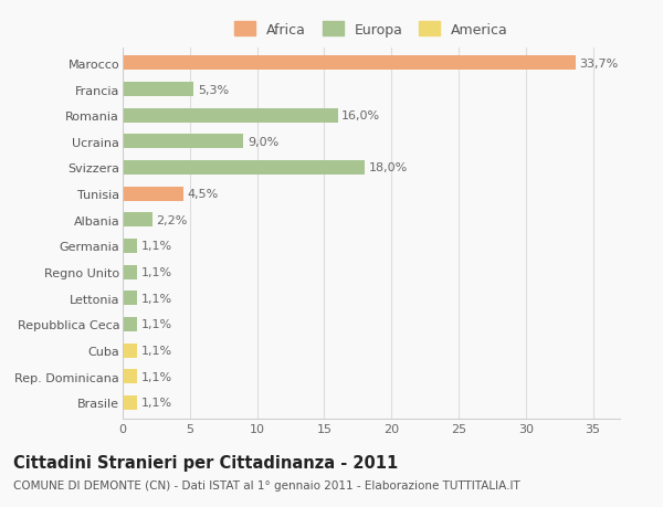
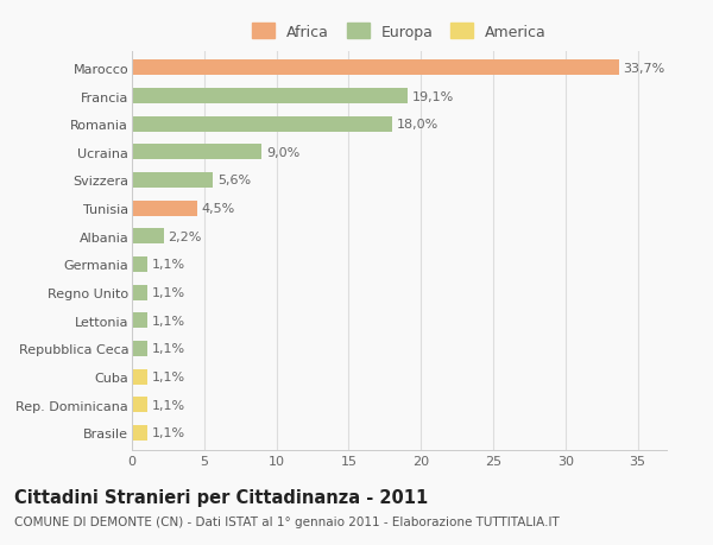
Francia: 5,3% -> 19,1%
Romania: 16,0% -> 18,0%
Svizzera: 18,0% -> 5,6%
